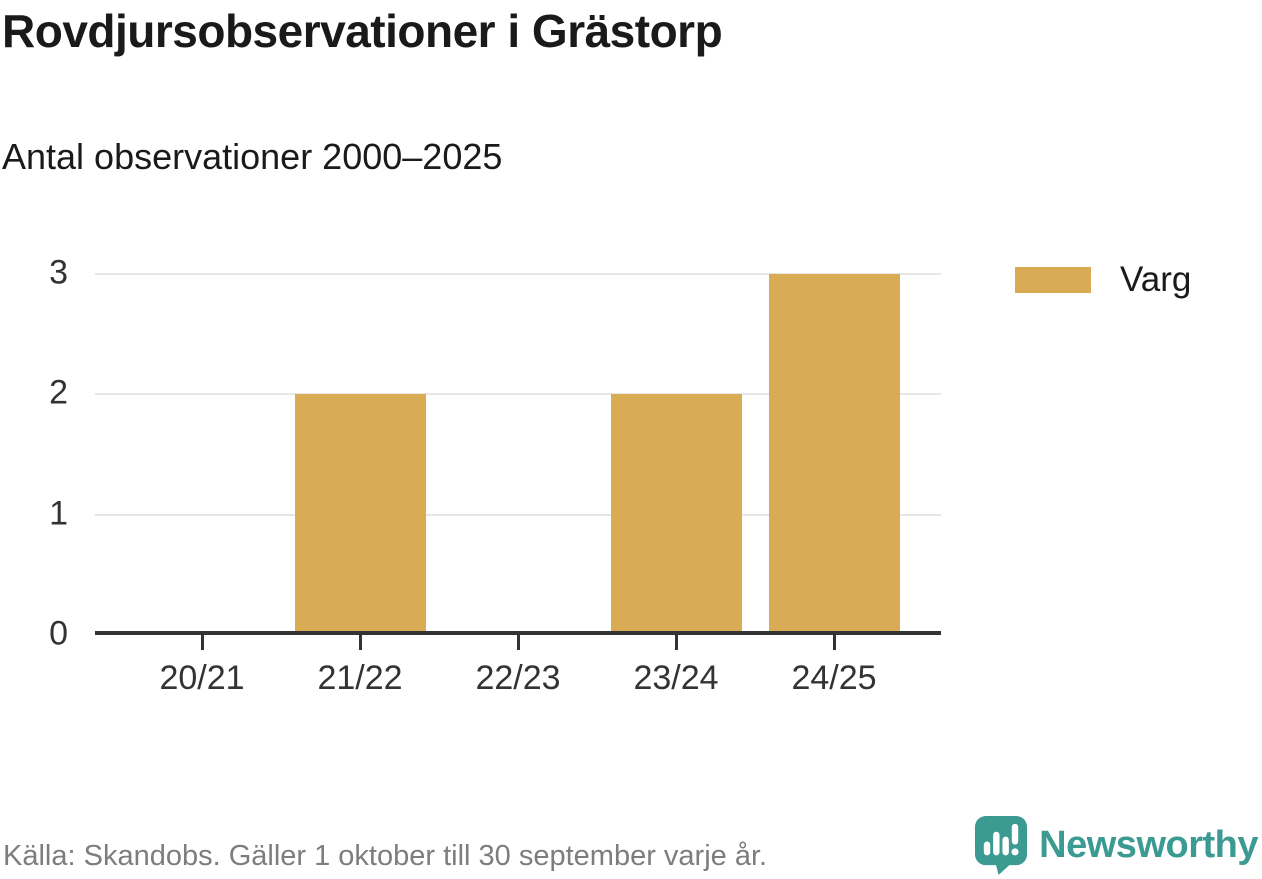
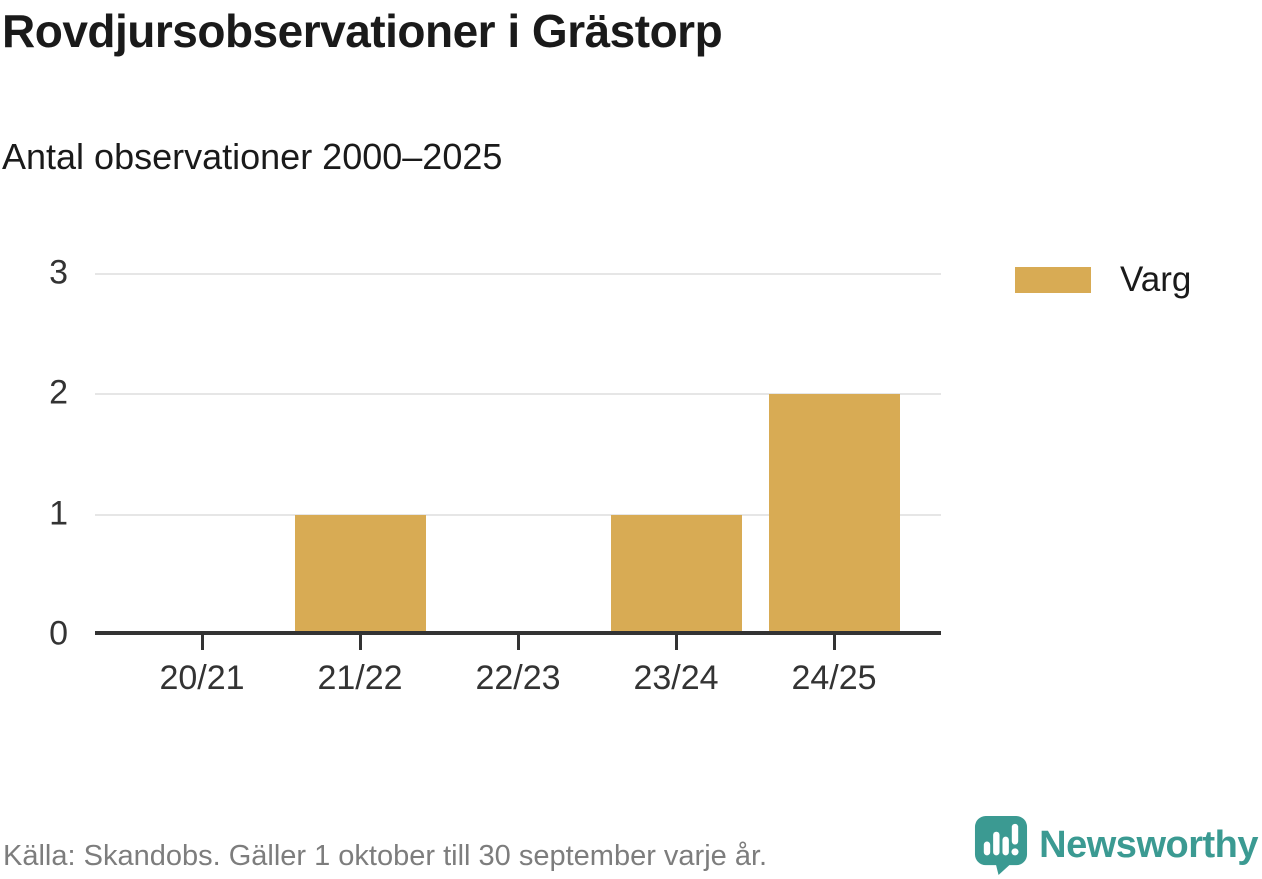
21/22: 2 -> 1
23/24: 2 -> 1
24/25: 3 -> 2
